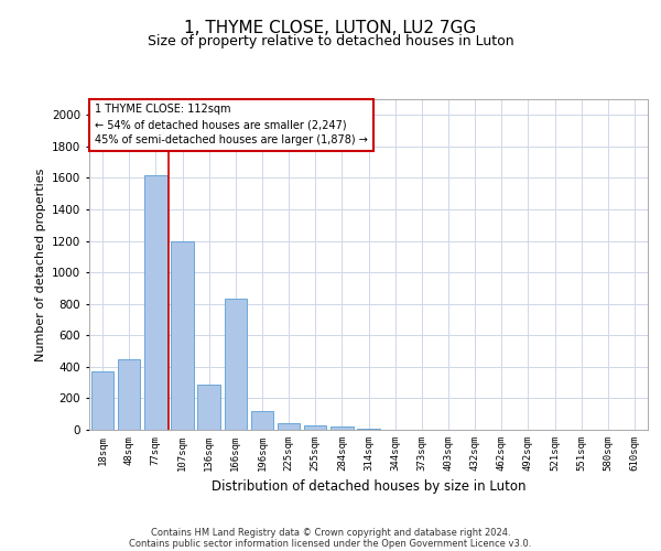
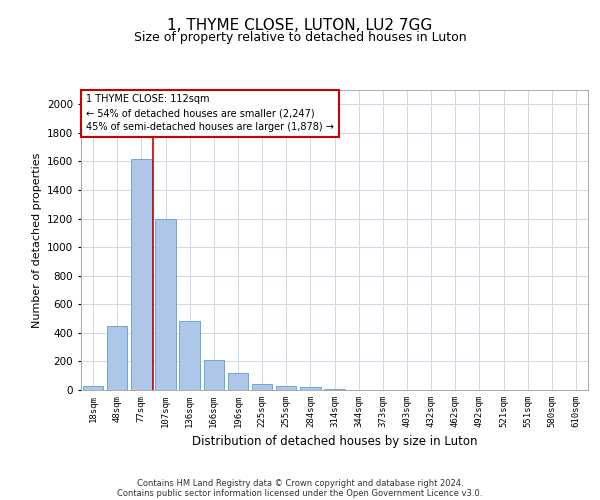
18sqm: 370 -> 30
136sqm: 290 -> 480
166sqm: 830 -> 210
